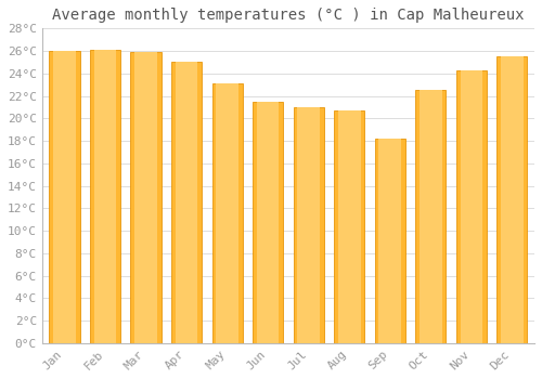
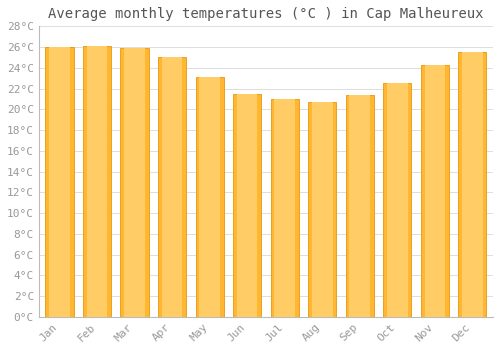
Sep: 18.2°C -> 21.4°C
